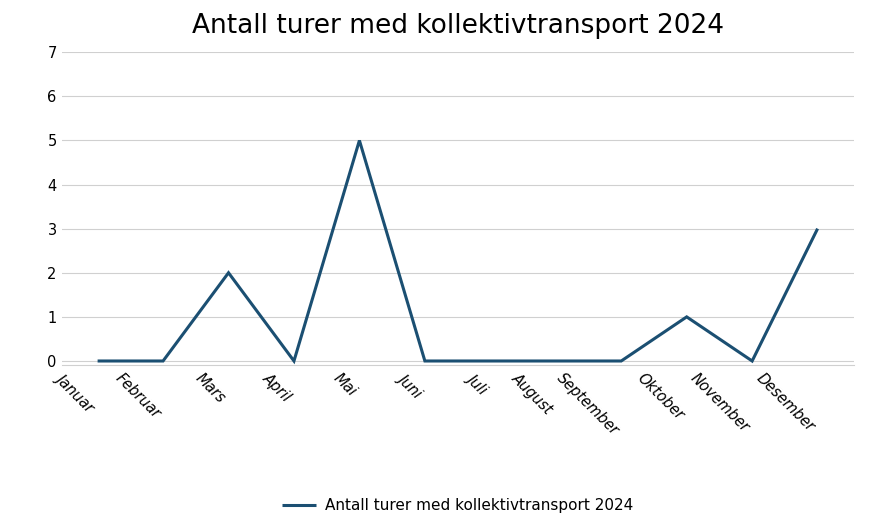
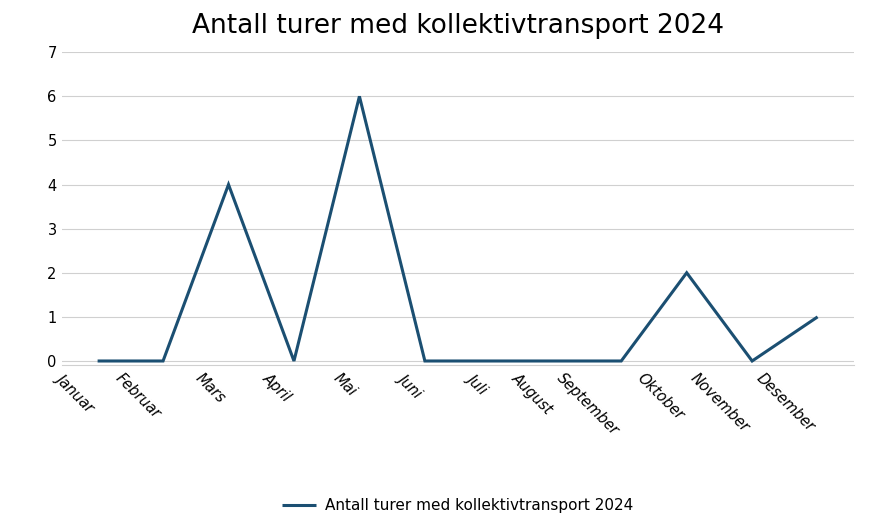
Mars: 2 -> 4
Mai: 5 -> 6
Oktober: 1 -> 2
Desember: 3 -> 1
